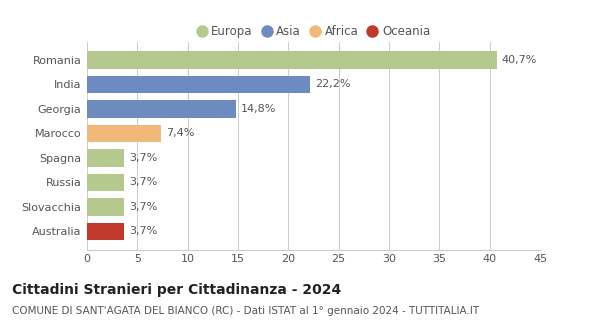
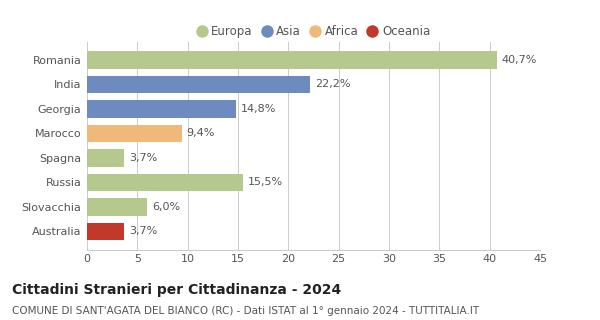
Marocco: 7,4% -> 9,4%
Russia: 3,7% -> 15,5%
Slovacchia: 3,7% -> 6,0%
